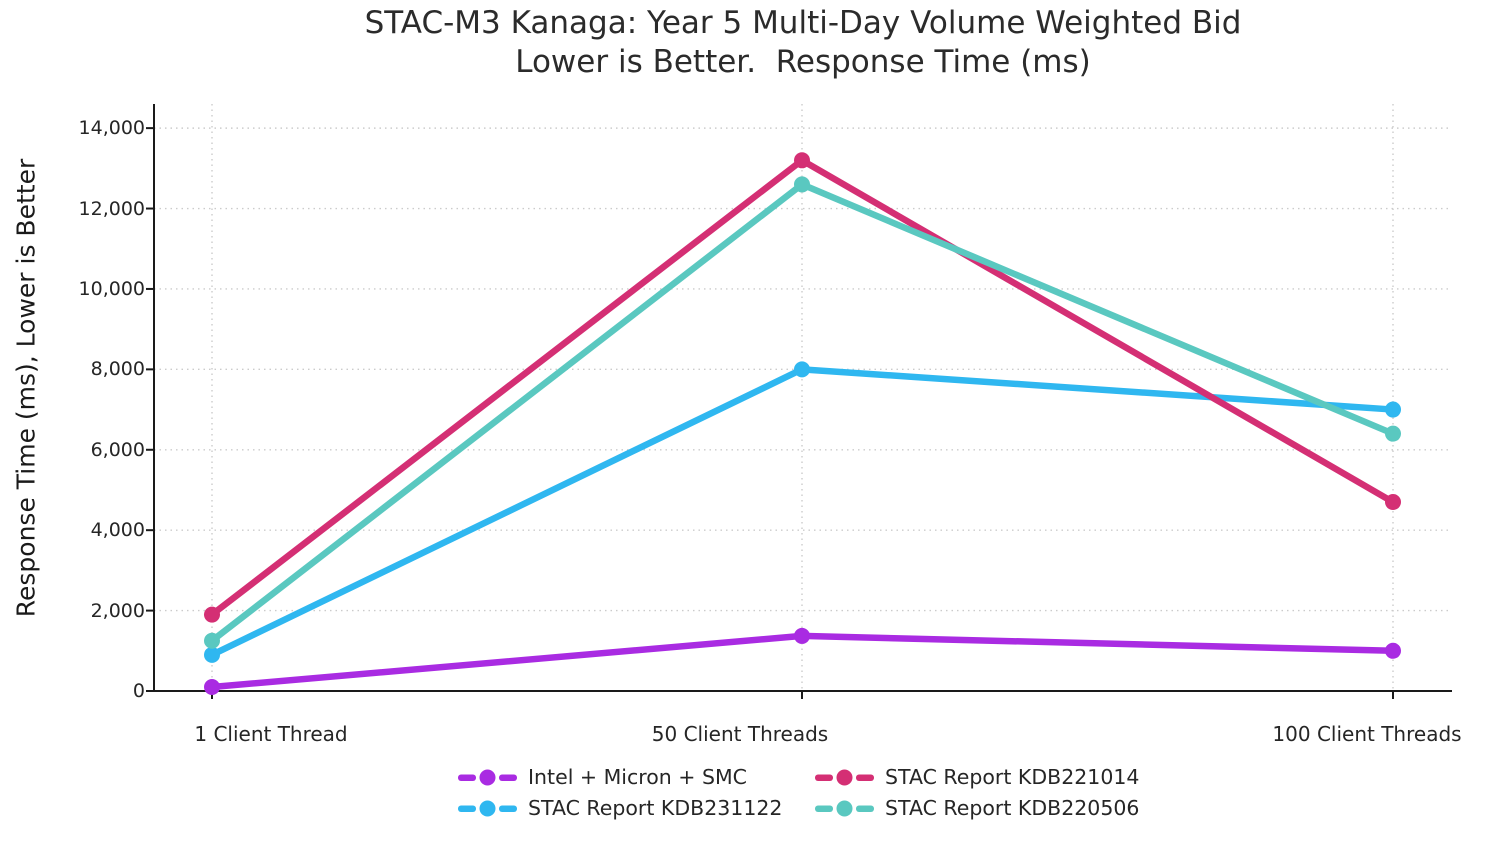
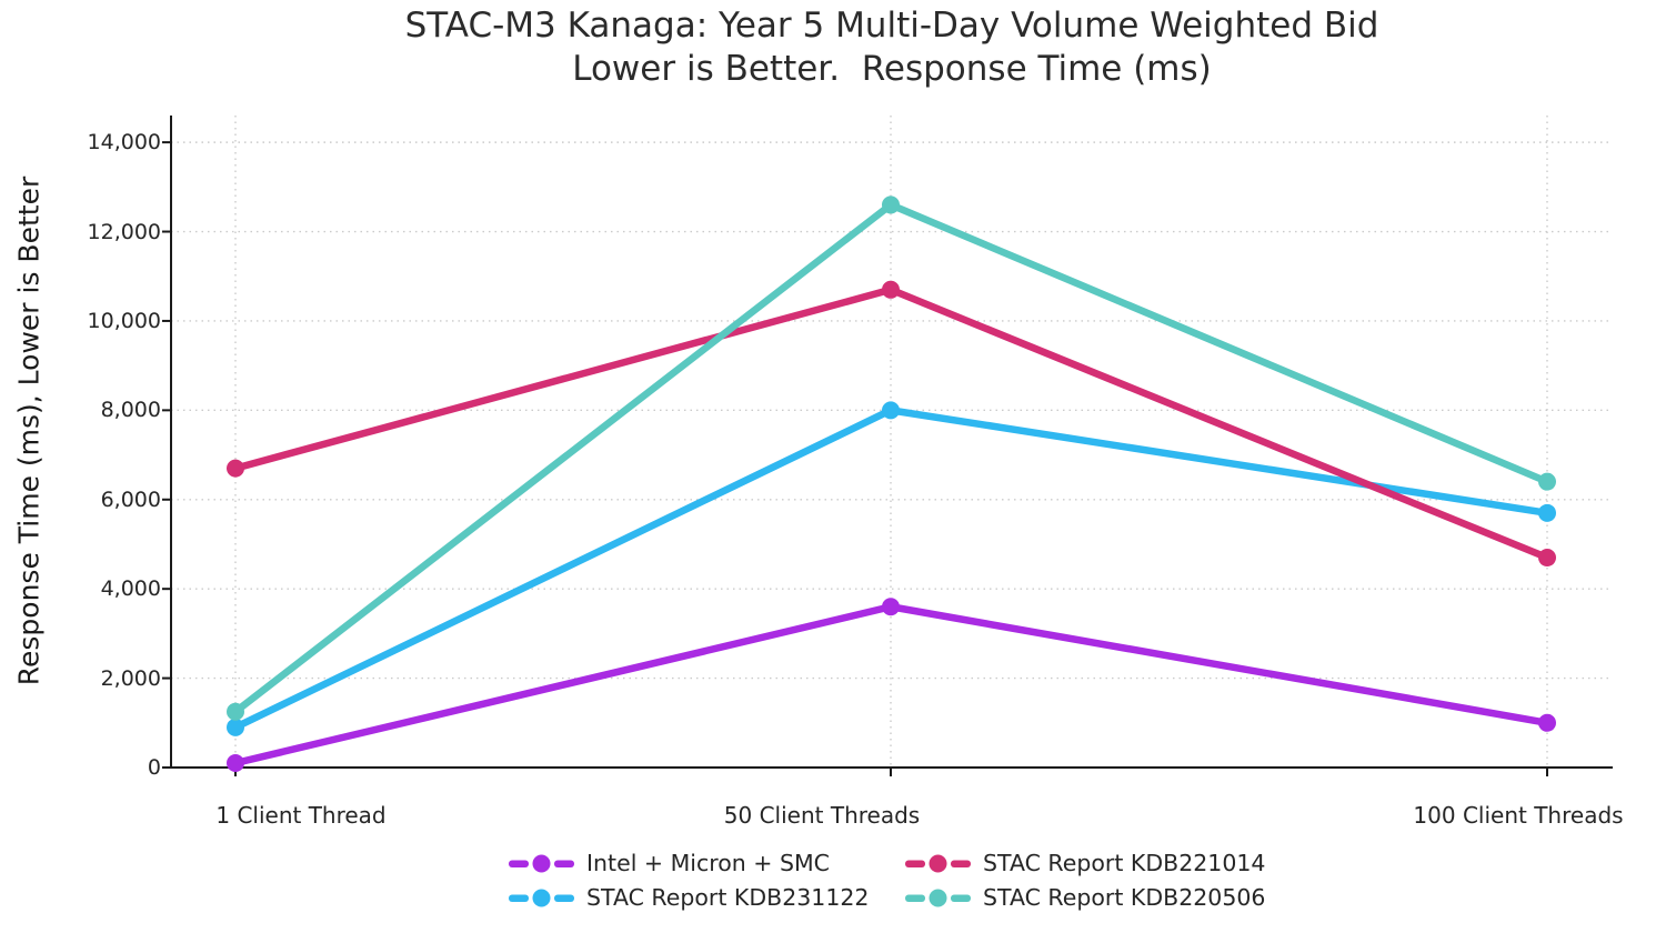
STAC Report KDB221014/1 Client Thread: 1900 -> 6700
Intel + Micron + SMC/50 Client Threads: 1400 -> 3600
STAC Report KDB221014/50 Client Threads: 13200 -> 10700
STAC Report KDB231122/100 Client Threads: 7000 -> 5700
